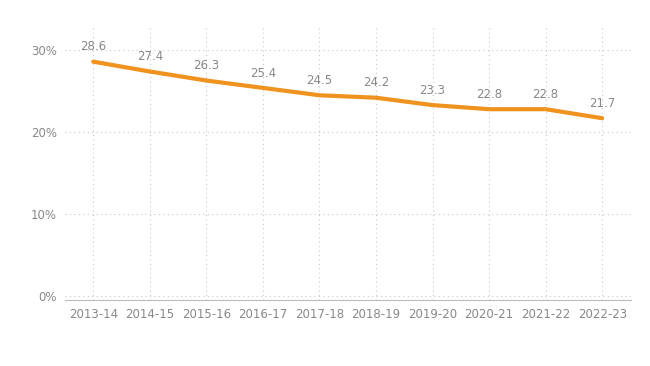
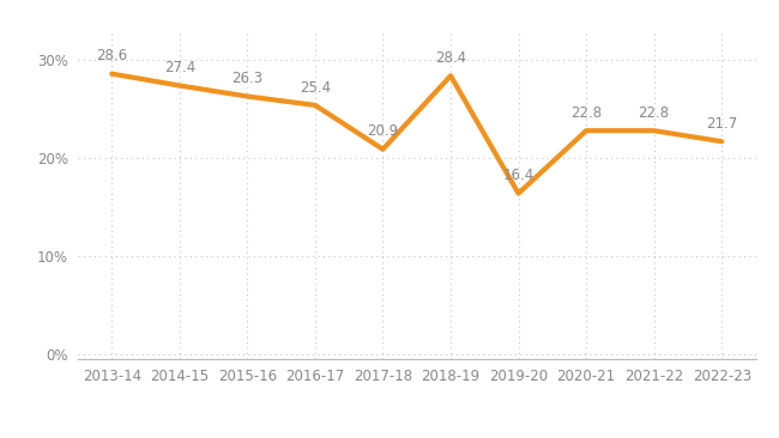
2017-18: 24.5 -> 20.9
2018-19: 24.2 -> 28.4
2019-20: 23.3 -> 16.4
